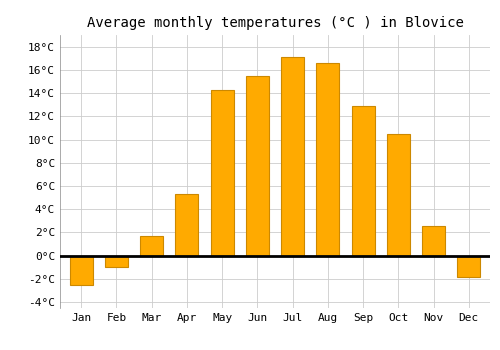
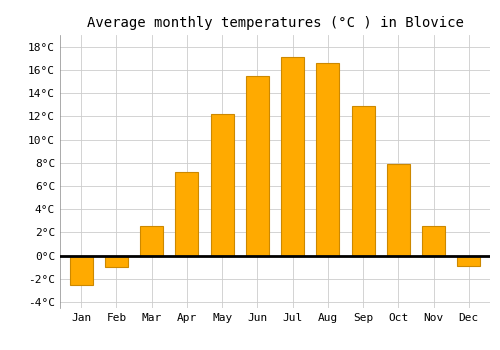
Mar: 1.7°C -> 2.6°C
Apr: 5.3°C -> 7.2°C
May: 14.3°C -> 12.2°C
Oct: 10.5°C -> 7.9°C
Dec: -1.8°C -> -0.9°C
